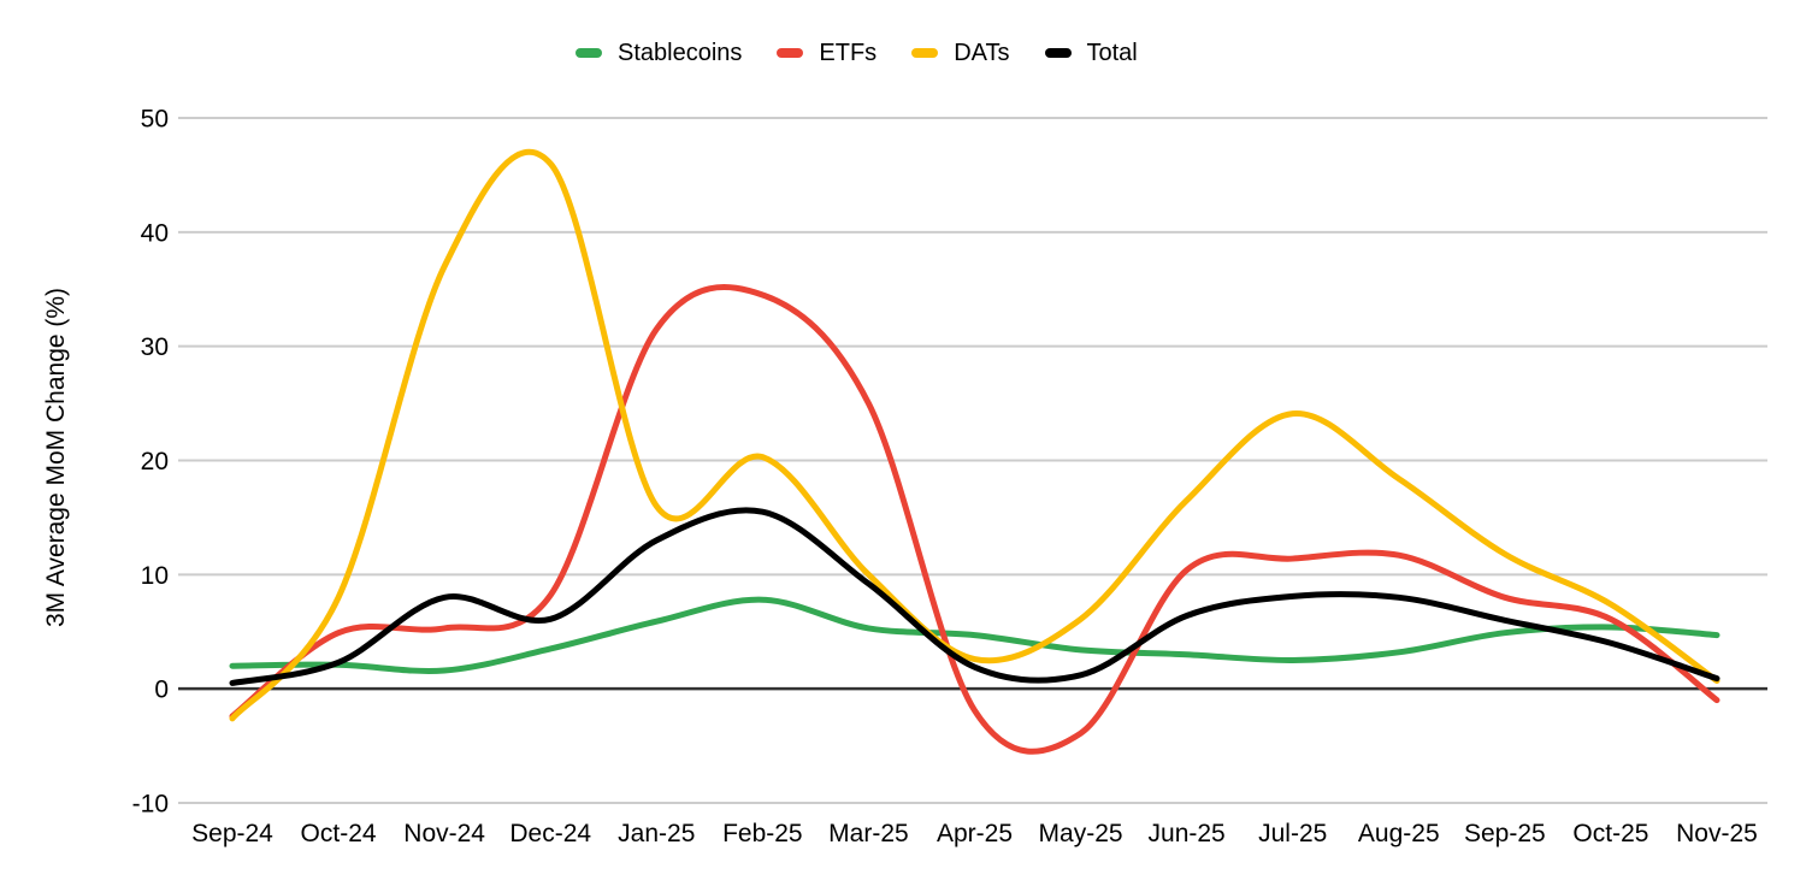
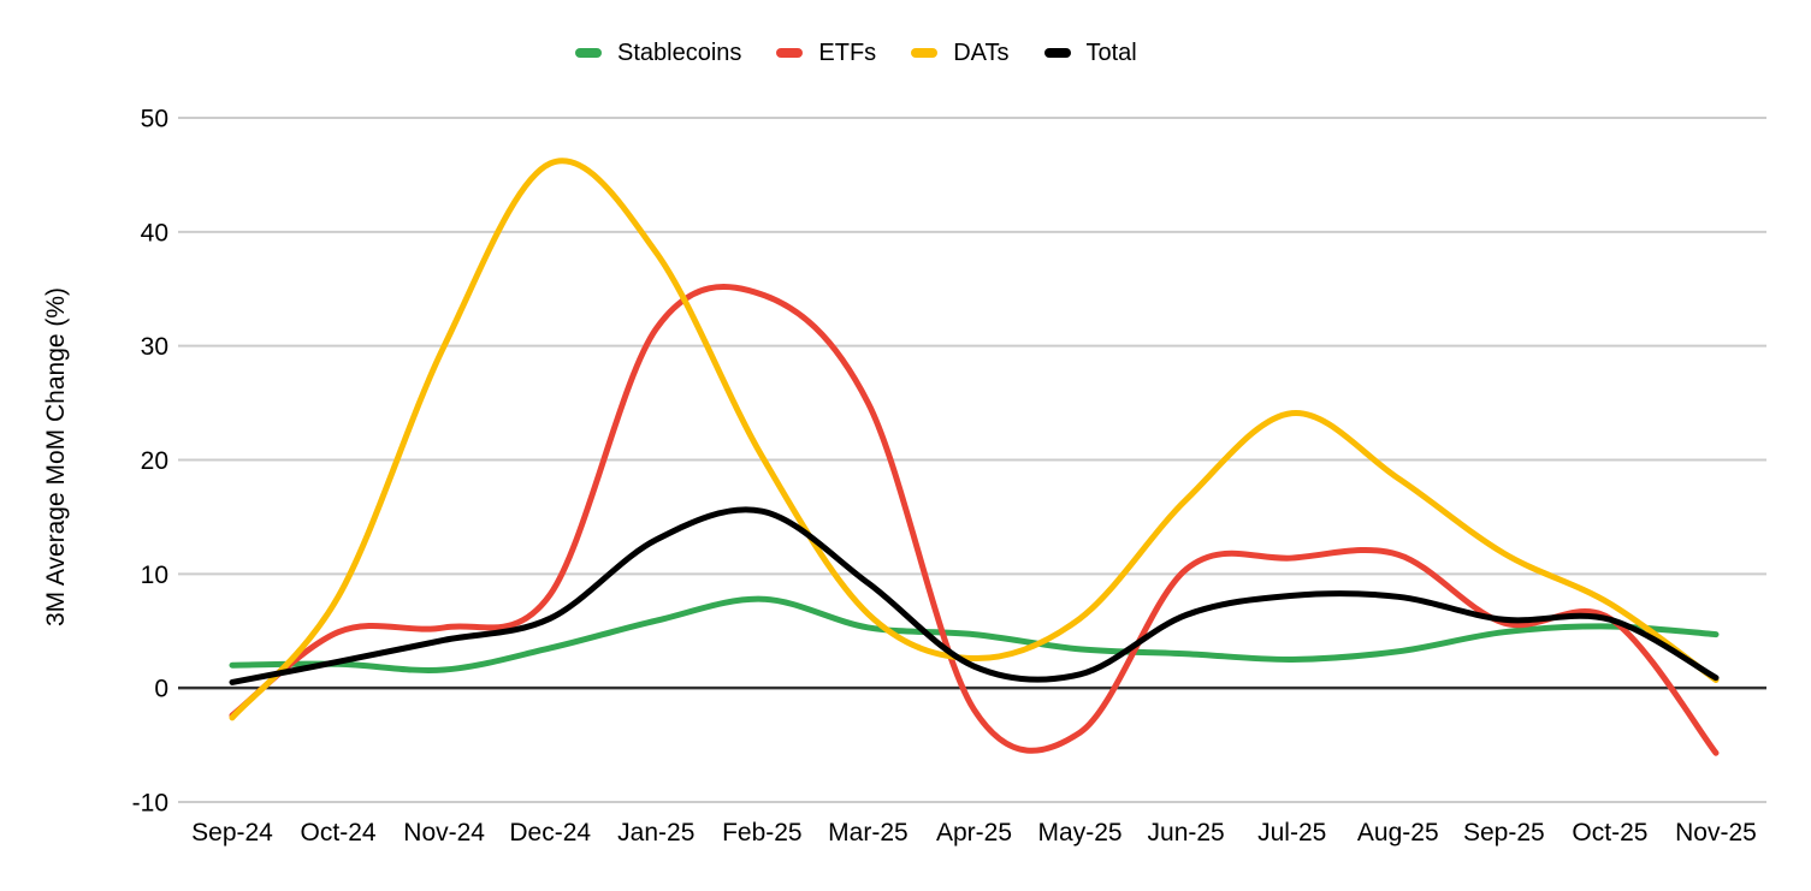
DATs/Nov-24: 37 -> 30
Total/Nov-24: 8 -> 4
DATs/Jan-25: 16 -> 38
DATs/Mar-25: 10 -> 6
ETFs/Sep-25: 8 -> 6
Total/Oct-25: 4 -> 6
ETFs/Nov-25: -1 -> -6
